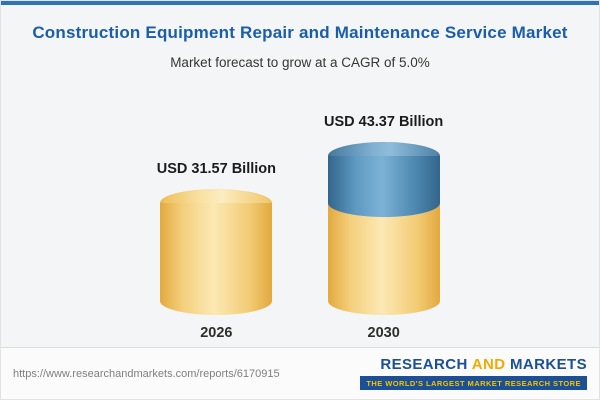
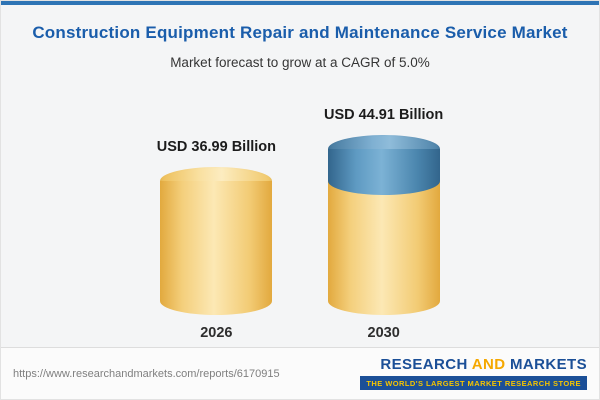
2026: 31.57 -> 36.99
2030: 43.37 -> 44.91
